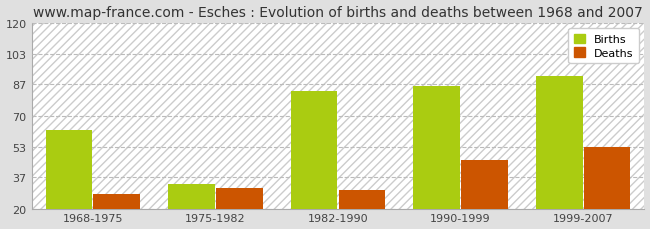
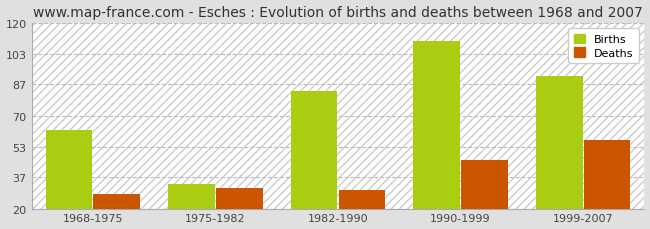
Births/1990-1999: 86 -> 110
Deaths/1999-2007: 53 -> 57
